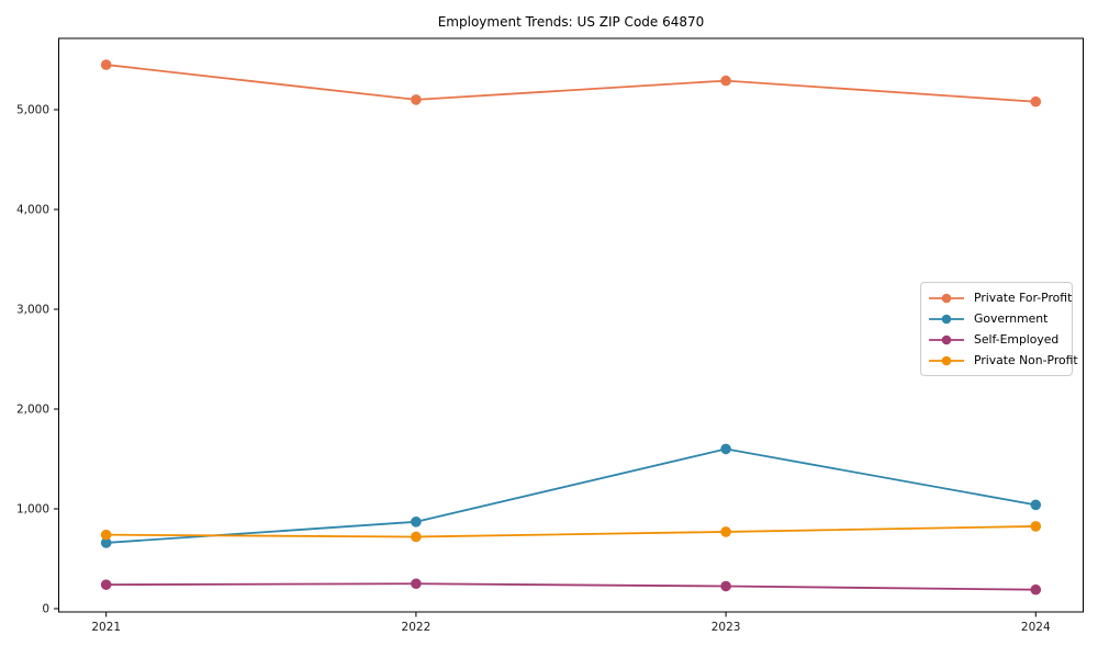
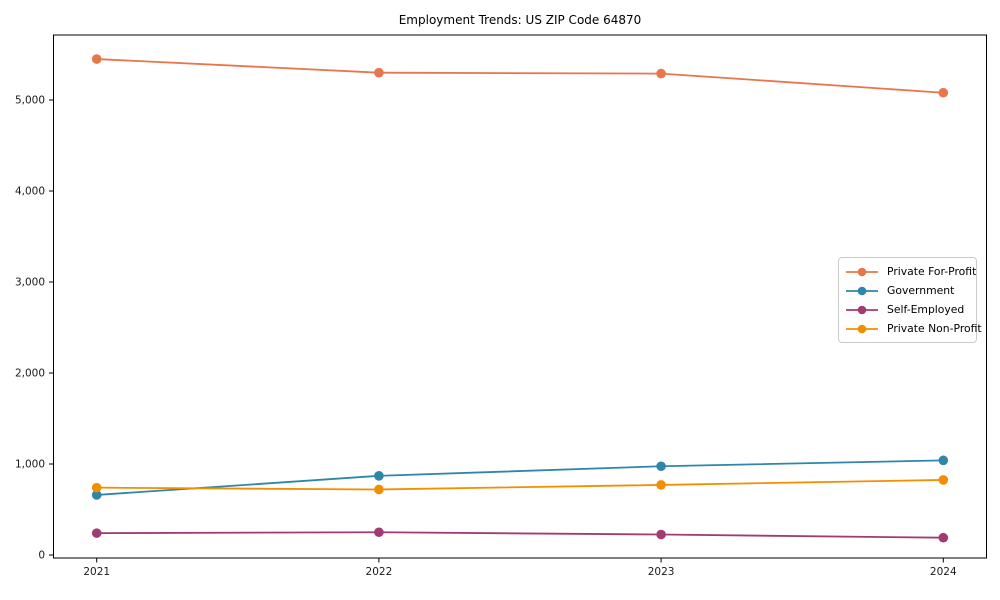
Private For-Profit/2022: 5100 -> 5300
Government/2023: 1600 -> 1000
